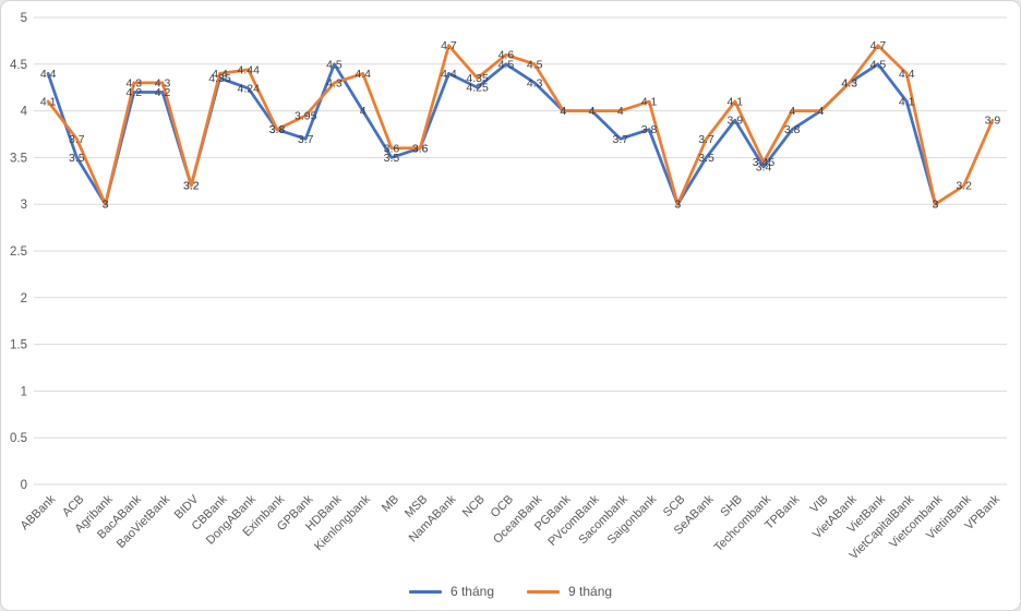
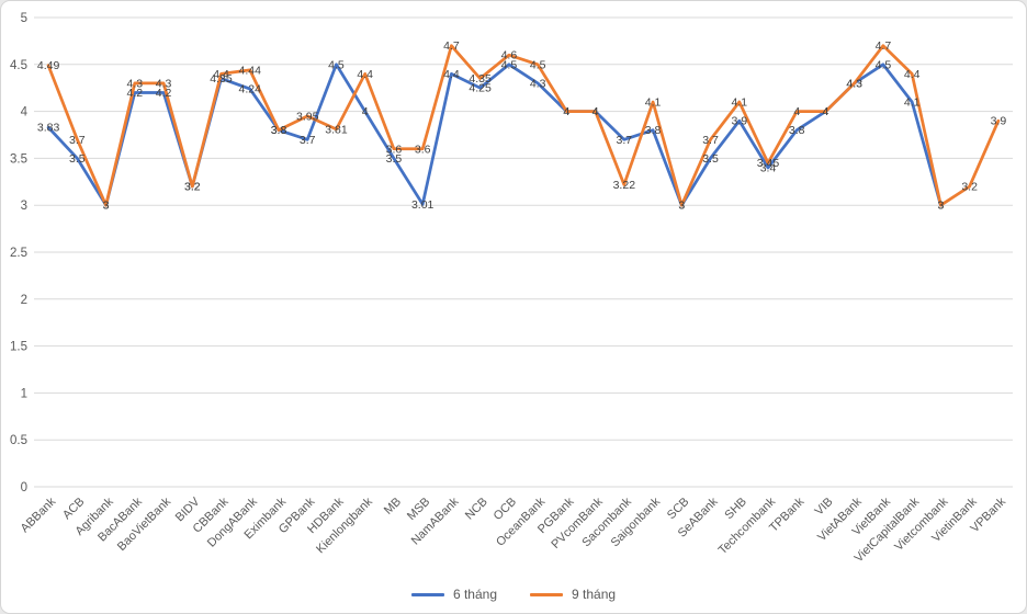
6 tháng/ABBank: 4.4 -> 3.83
9 tháng/ABBank: 4.1 -> 4.49
9 tháng/HDBank: 4.3 -> 3.81
6 tháng/MSB: 3.6 -> 3.01
9 tháng/Sacombank: 4 -> 3.22
